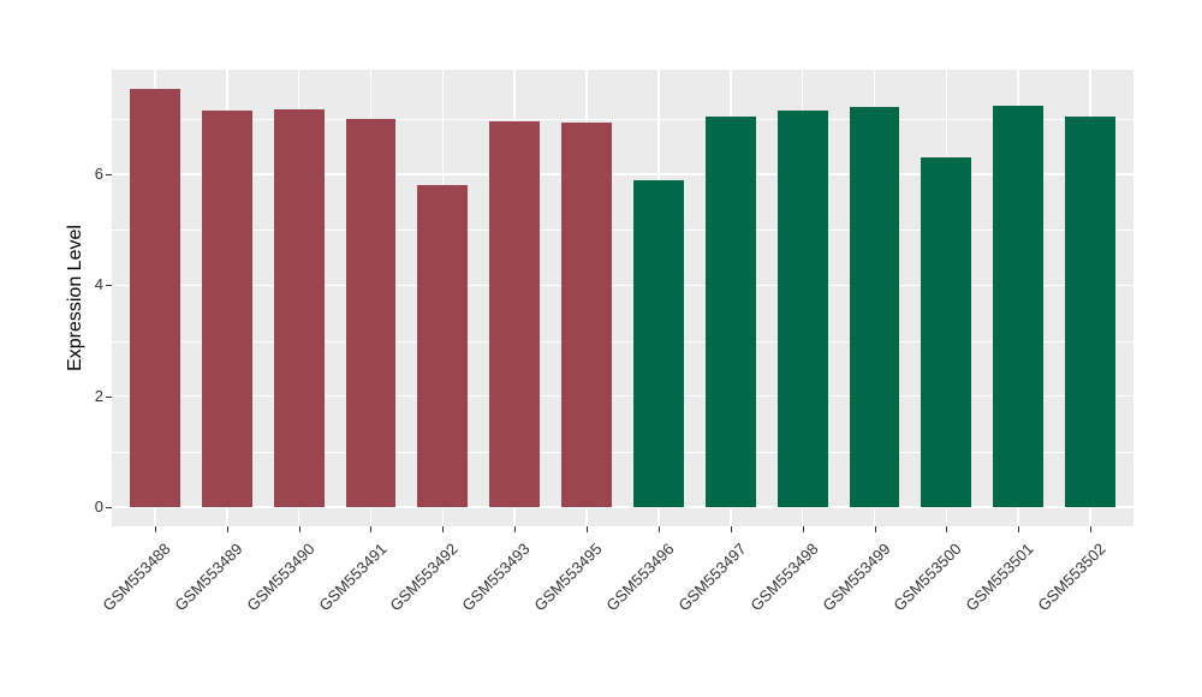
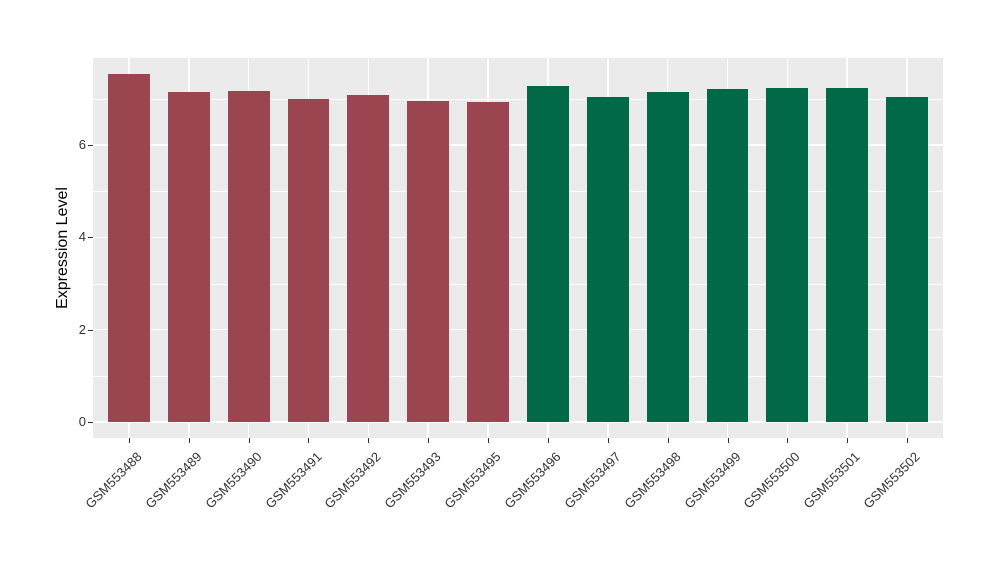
GSM553492: 5.8 -> 7.1
GSM553496: 5.9 -> 7.3
GSM553500: 6.3 -> 7.2
